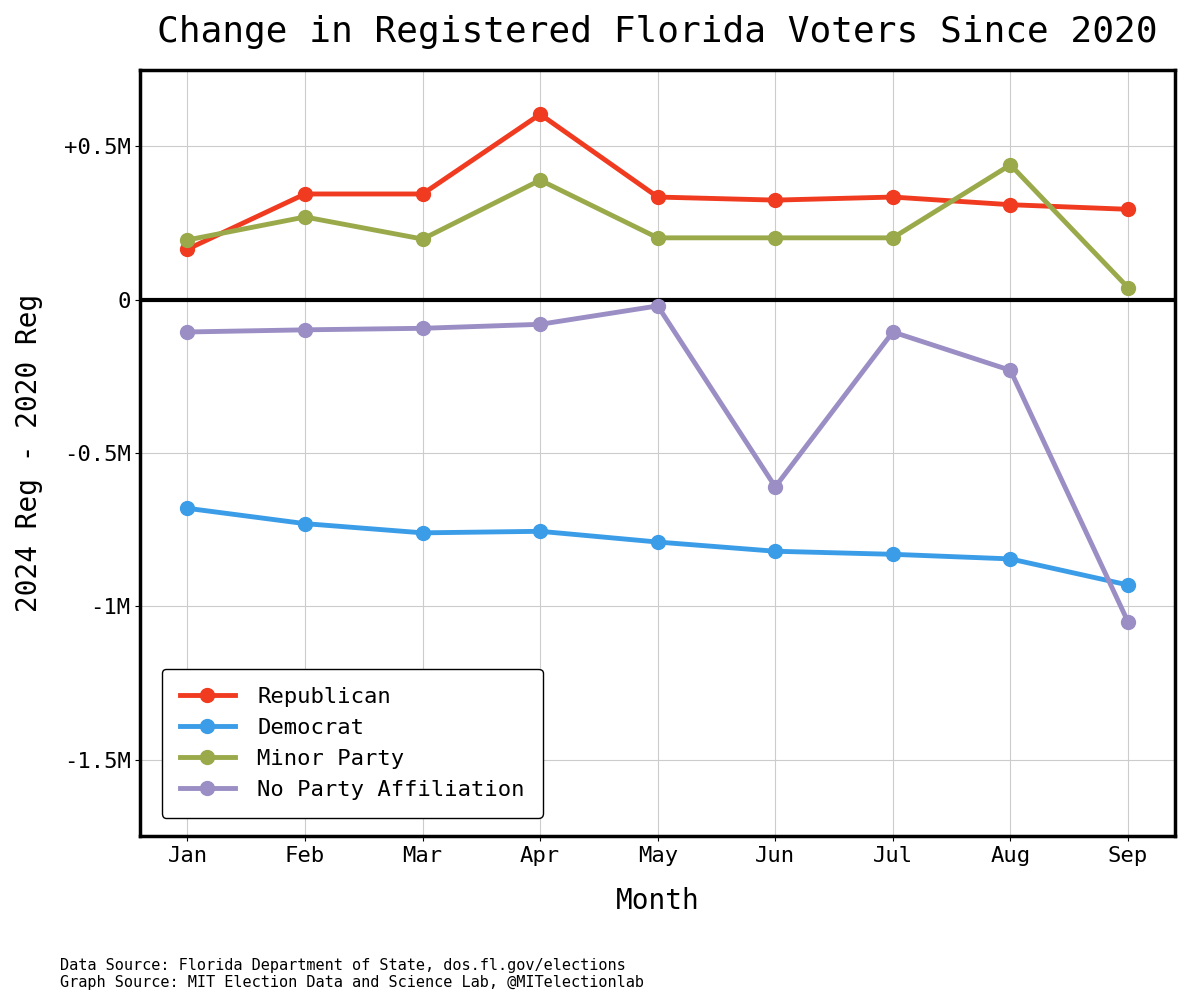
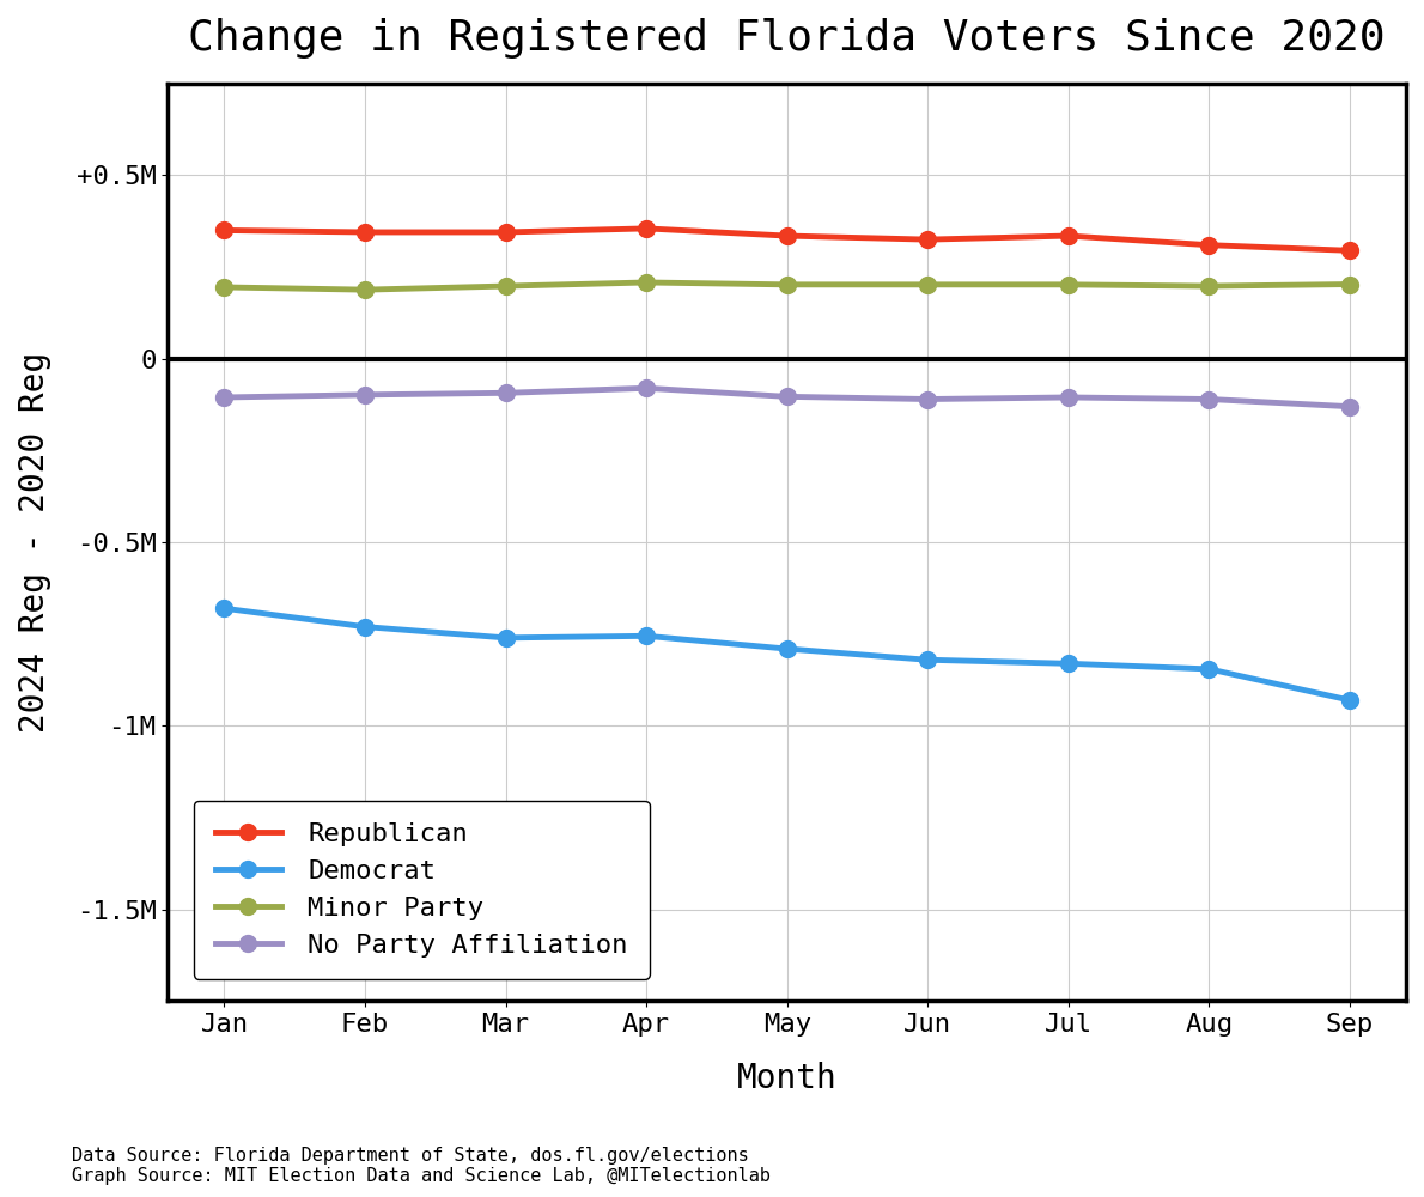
Republican/Jan: 0.165M -> 0.350M
Minor Party/Feb: 0.270M -> 0.188M
Republican/Apr: 0.605M -> 0.355M
Minor Party/Apr: 0.390M -> 0.208M
No Party Affiliation/May: -0.020M -> -0.103M
No Party Affiliation/Jun: -0.610M -> -0.110M
Minor Party/Aug: 0.440M -> 0.198M
No Party Affiliation/Aug: -0.230M -> -0.110M
Minor Party/Sep: 0.040M -> 0.203M
No Party Affiliation/Sep: -1.050M -> -0.130M
